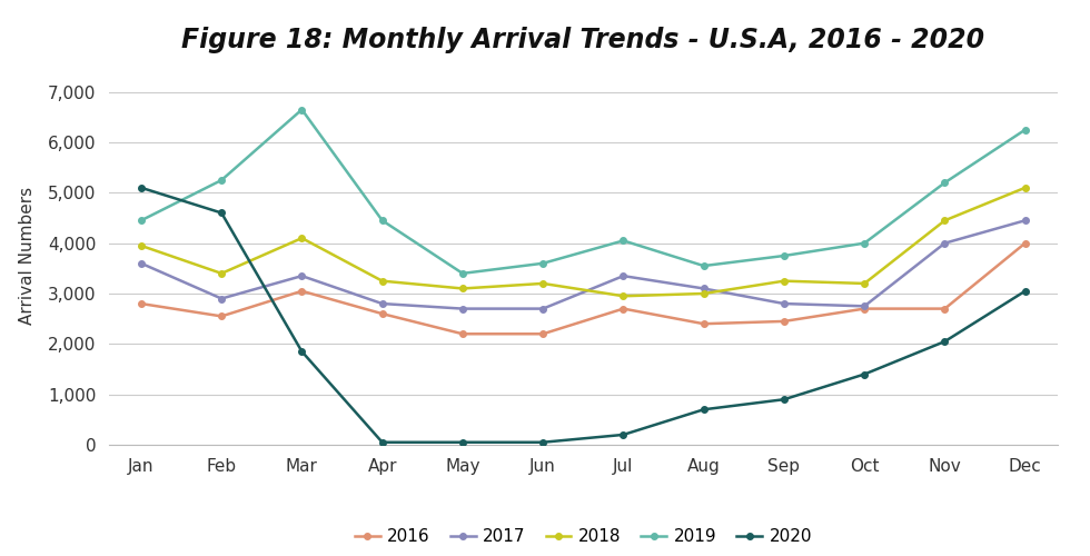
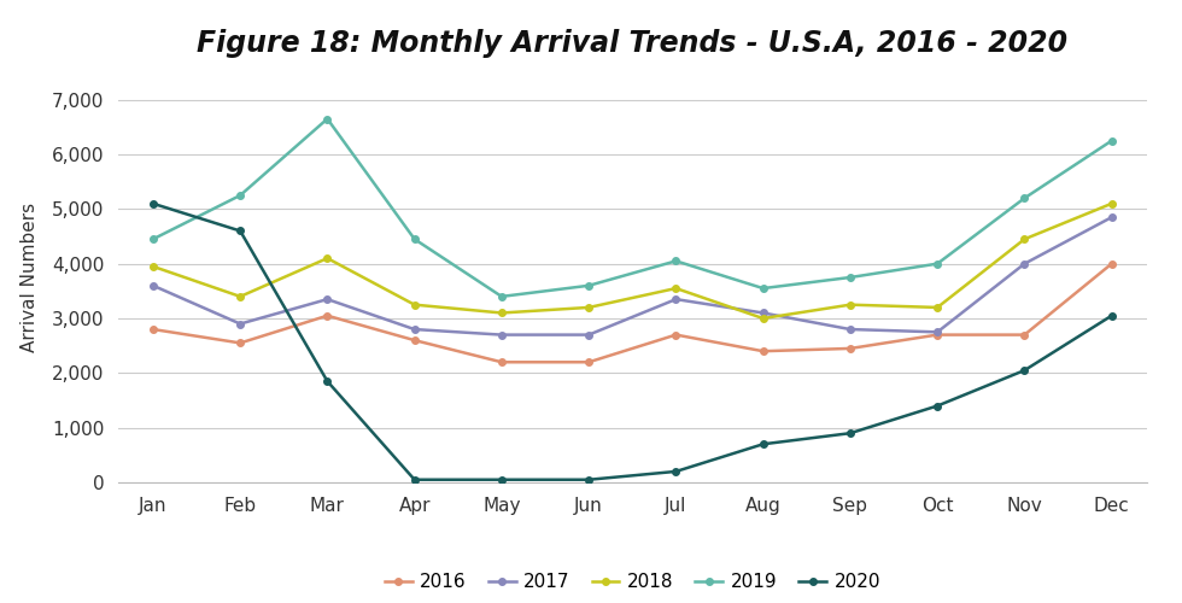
2018/Jul: 2,950 -> 3,550
2017/Dec: 4,450 -> 4,850
